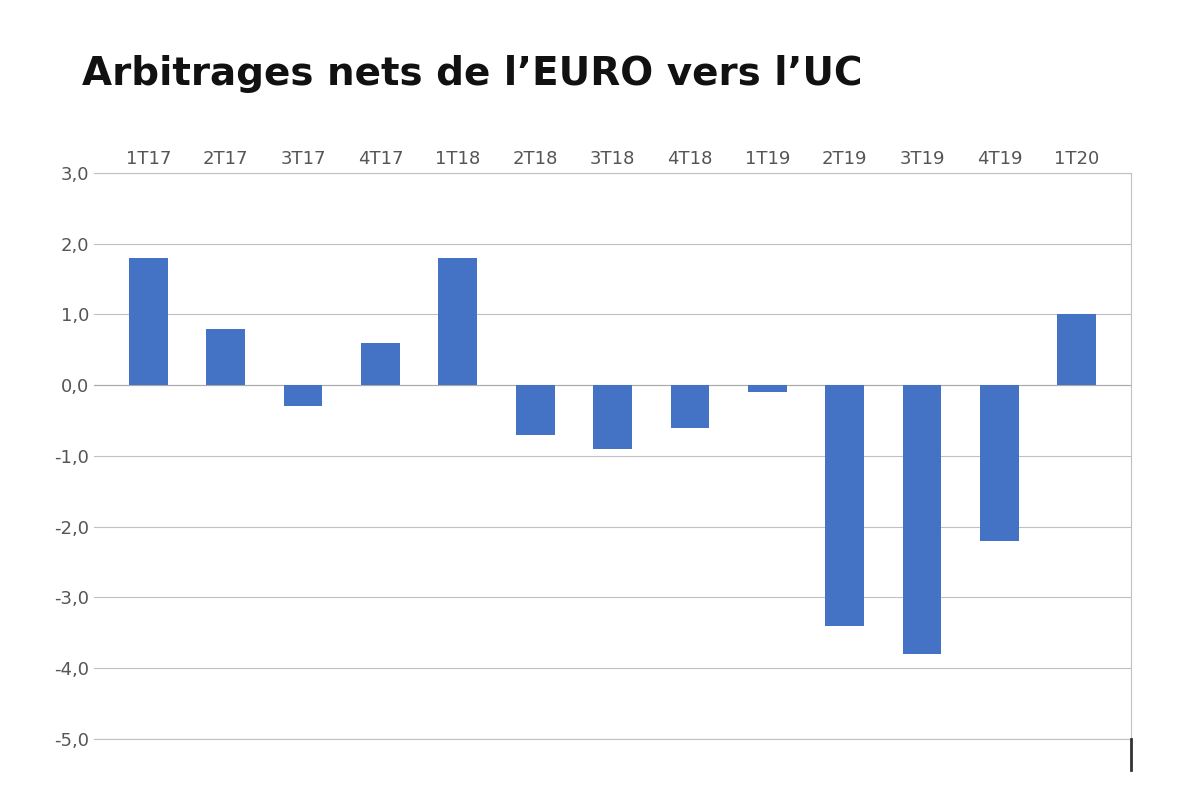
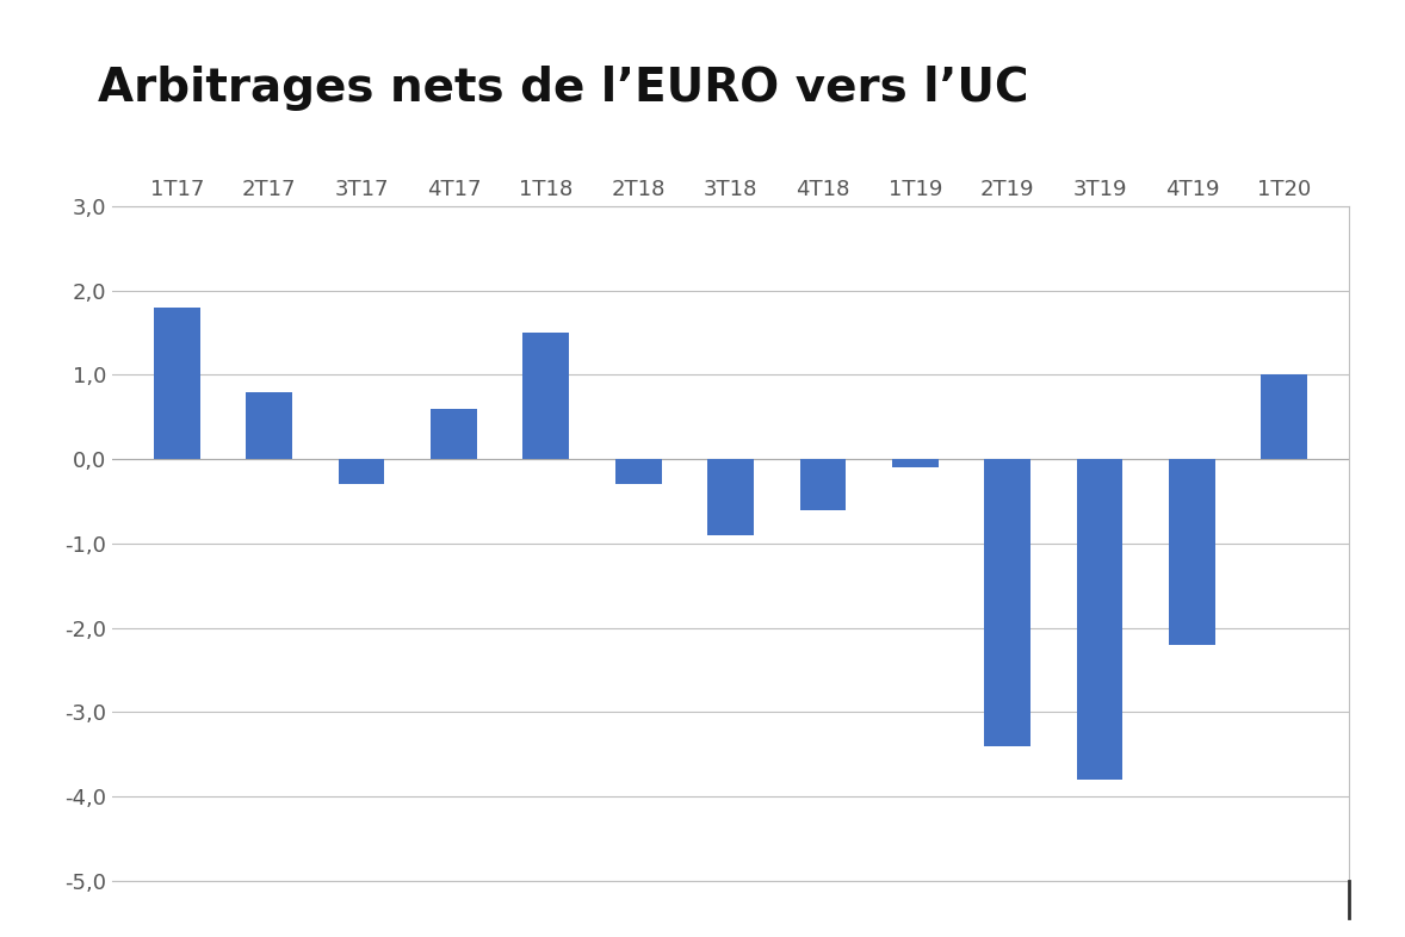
1T18: 1,8 -> 1,5
2T18: -0,7 -> -0,3
